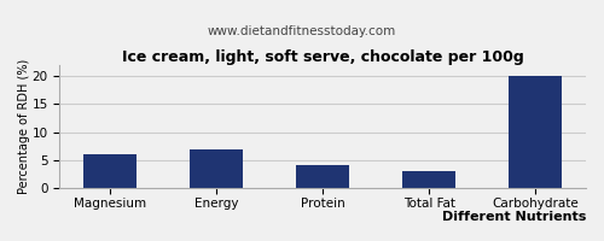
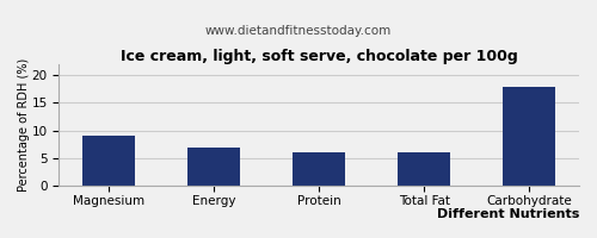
Magnesium: 6 -> 9
Protein: 4 -> 6
Total Fat: 3 -> 6
Carbohydrate: 20 -> 18
